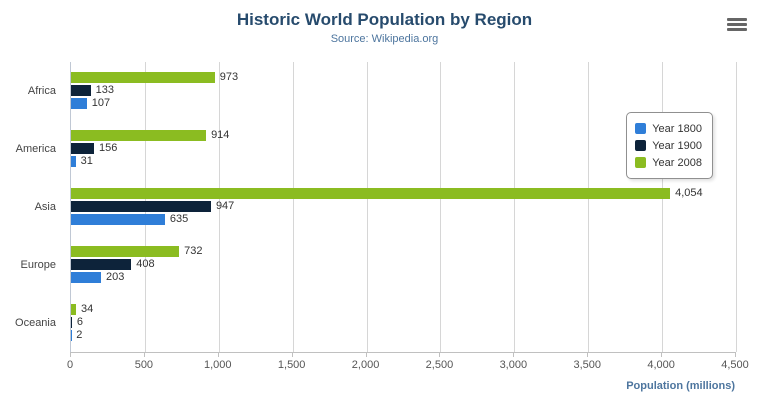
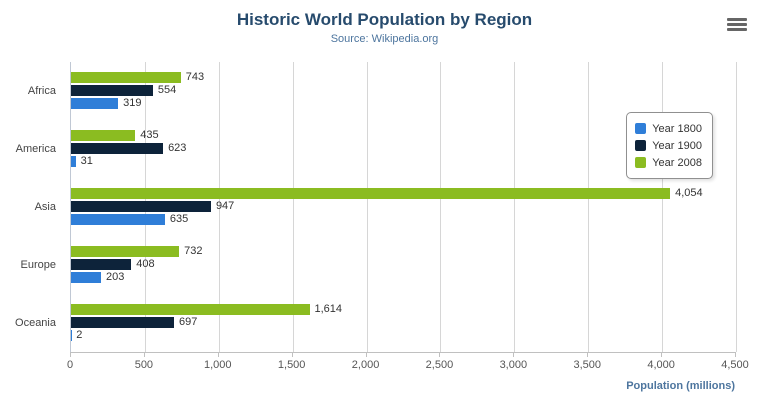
Year 2008/Africa: 973 -> 743
Year 1900/Africa: 133 -> 554
Year 1800/Africa: 107 -> 319
Year 2008/America: 914 -> 435
Year 1900/America: 156 -> 623
Year 2008/Oceania: 34 -> 1,614
Year 1900/Oceania: 6 -> 697
